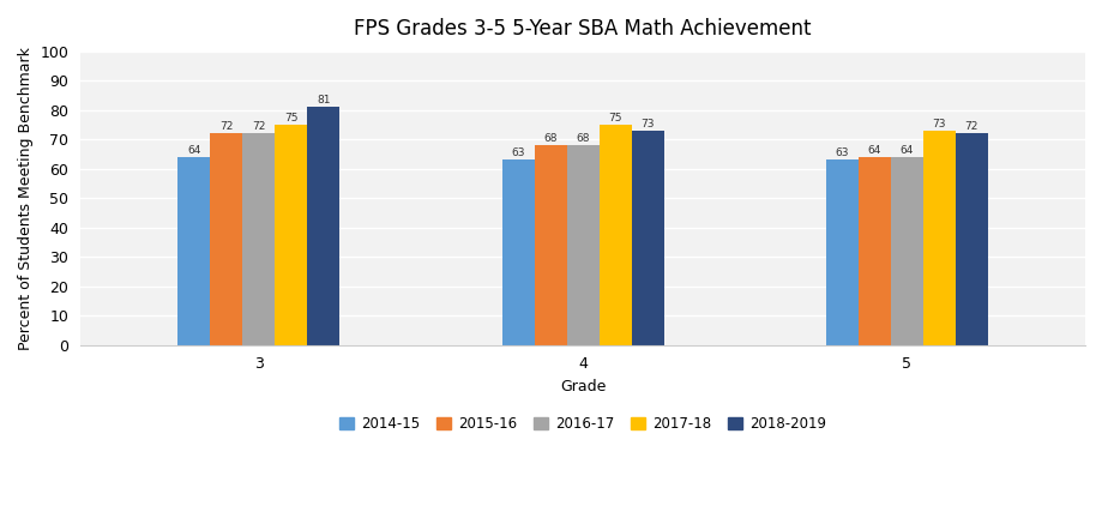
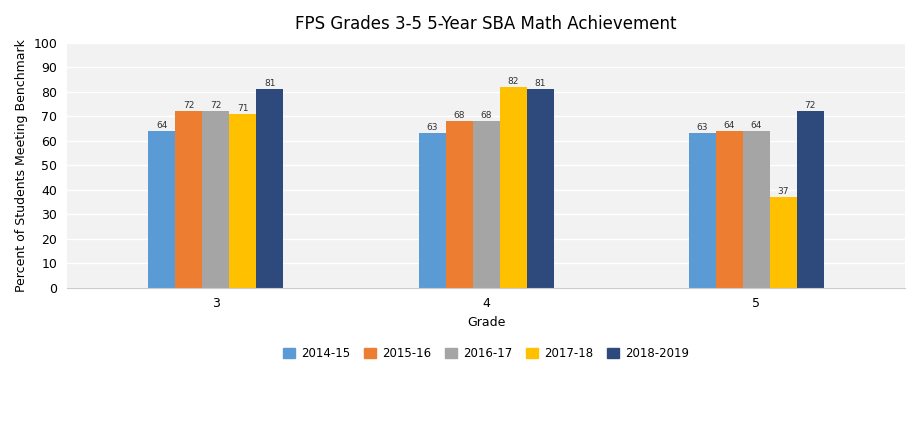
2017-18/3: 75 -> 71
2017-18/4: 75 -> 82
2018-2019/4: 73 -> 81
2017-18/5: 73 -> 37
